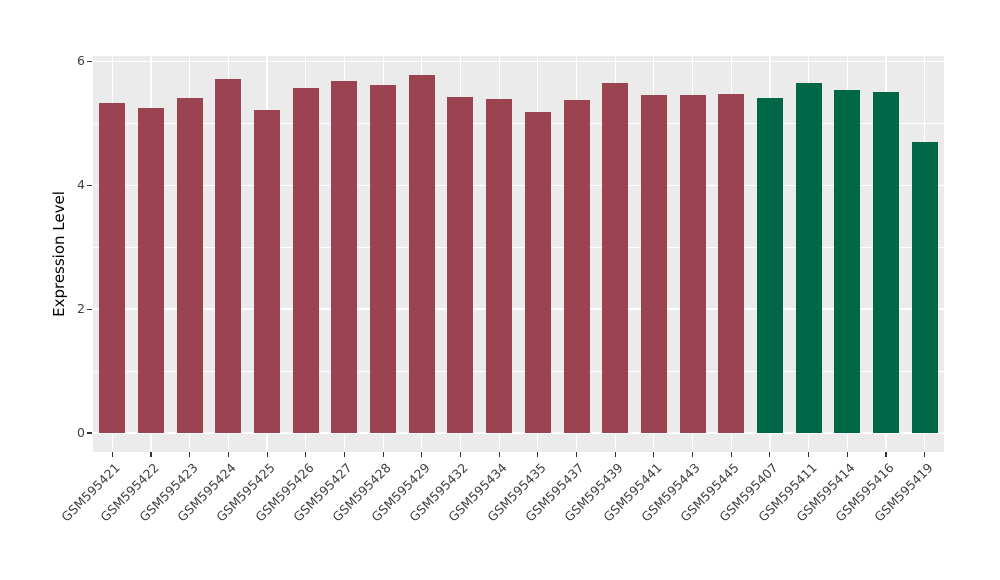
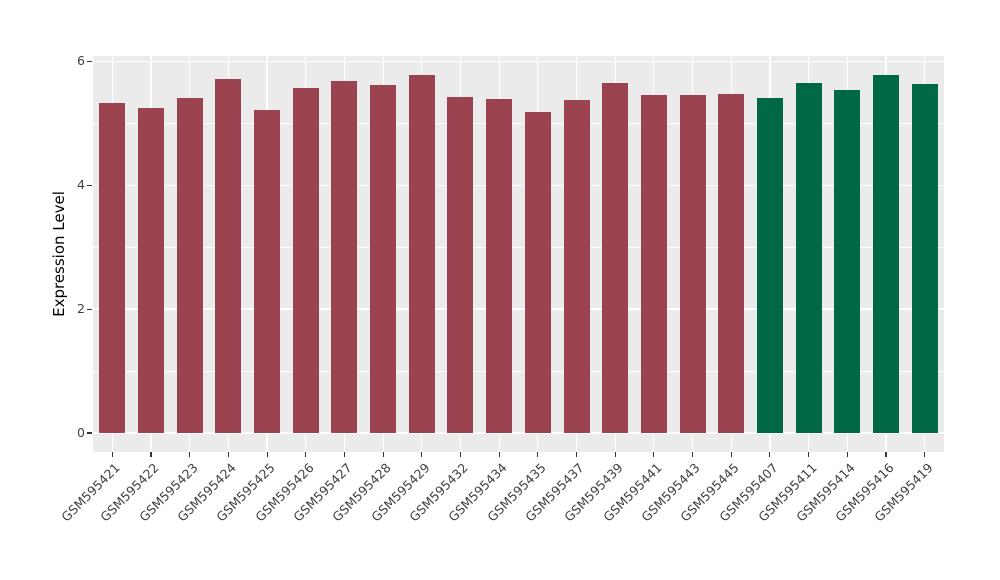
GSM595416: 5.5 -> 5.8
GSM595419: 4.7 -> 5.6
